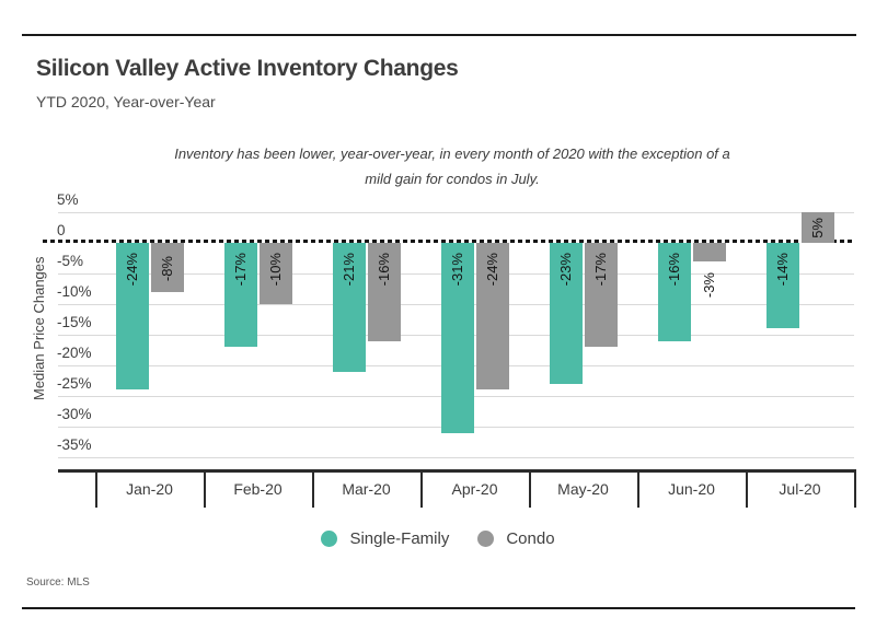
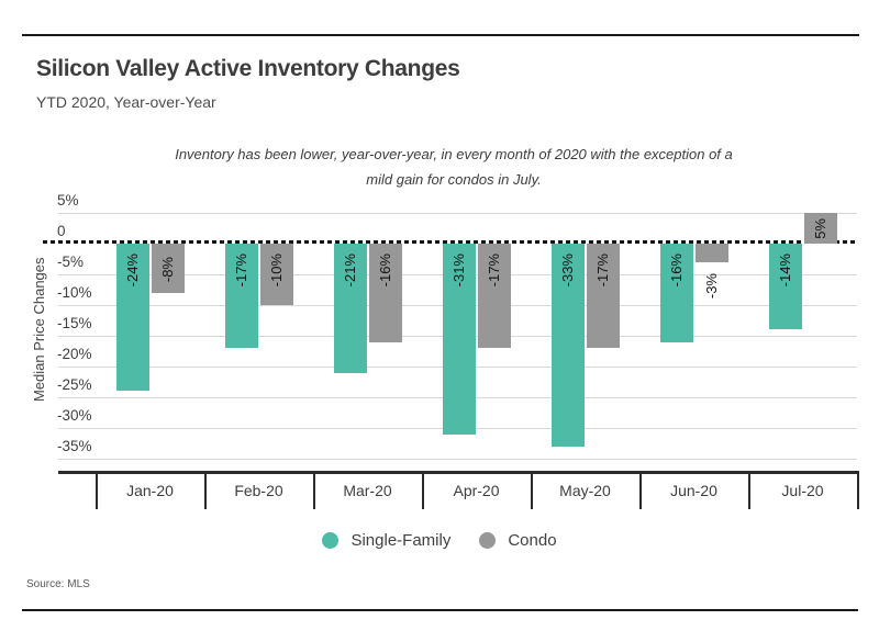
Condo/Apr-20: -24% -> -17%
Single-Family/May-20: -23% -> -33%
